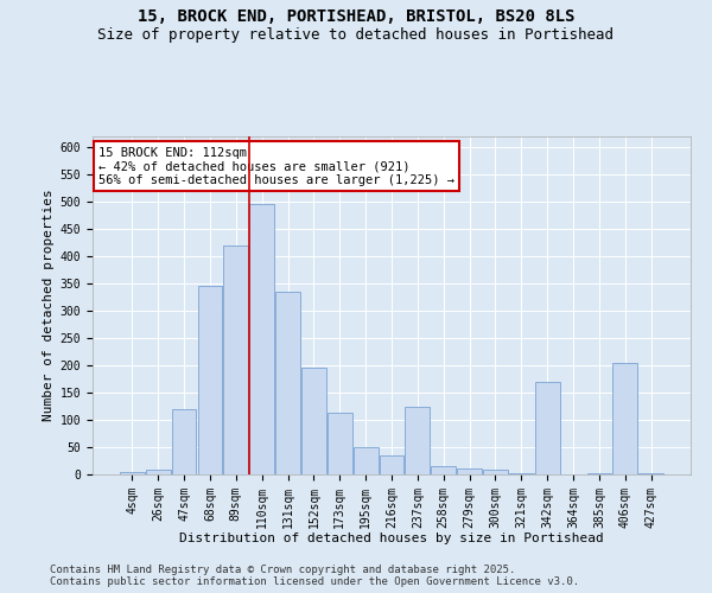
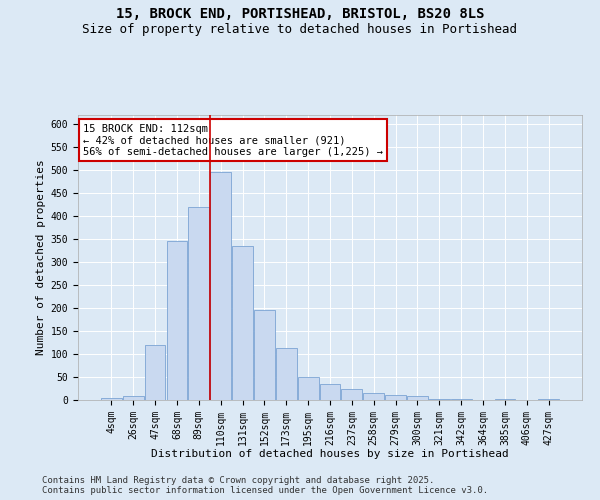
237sqm: 125 -> 25
342sqm: 170 -> 2
406sqm: 205 -> 1
